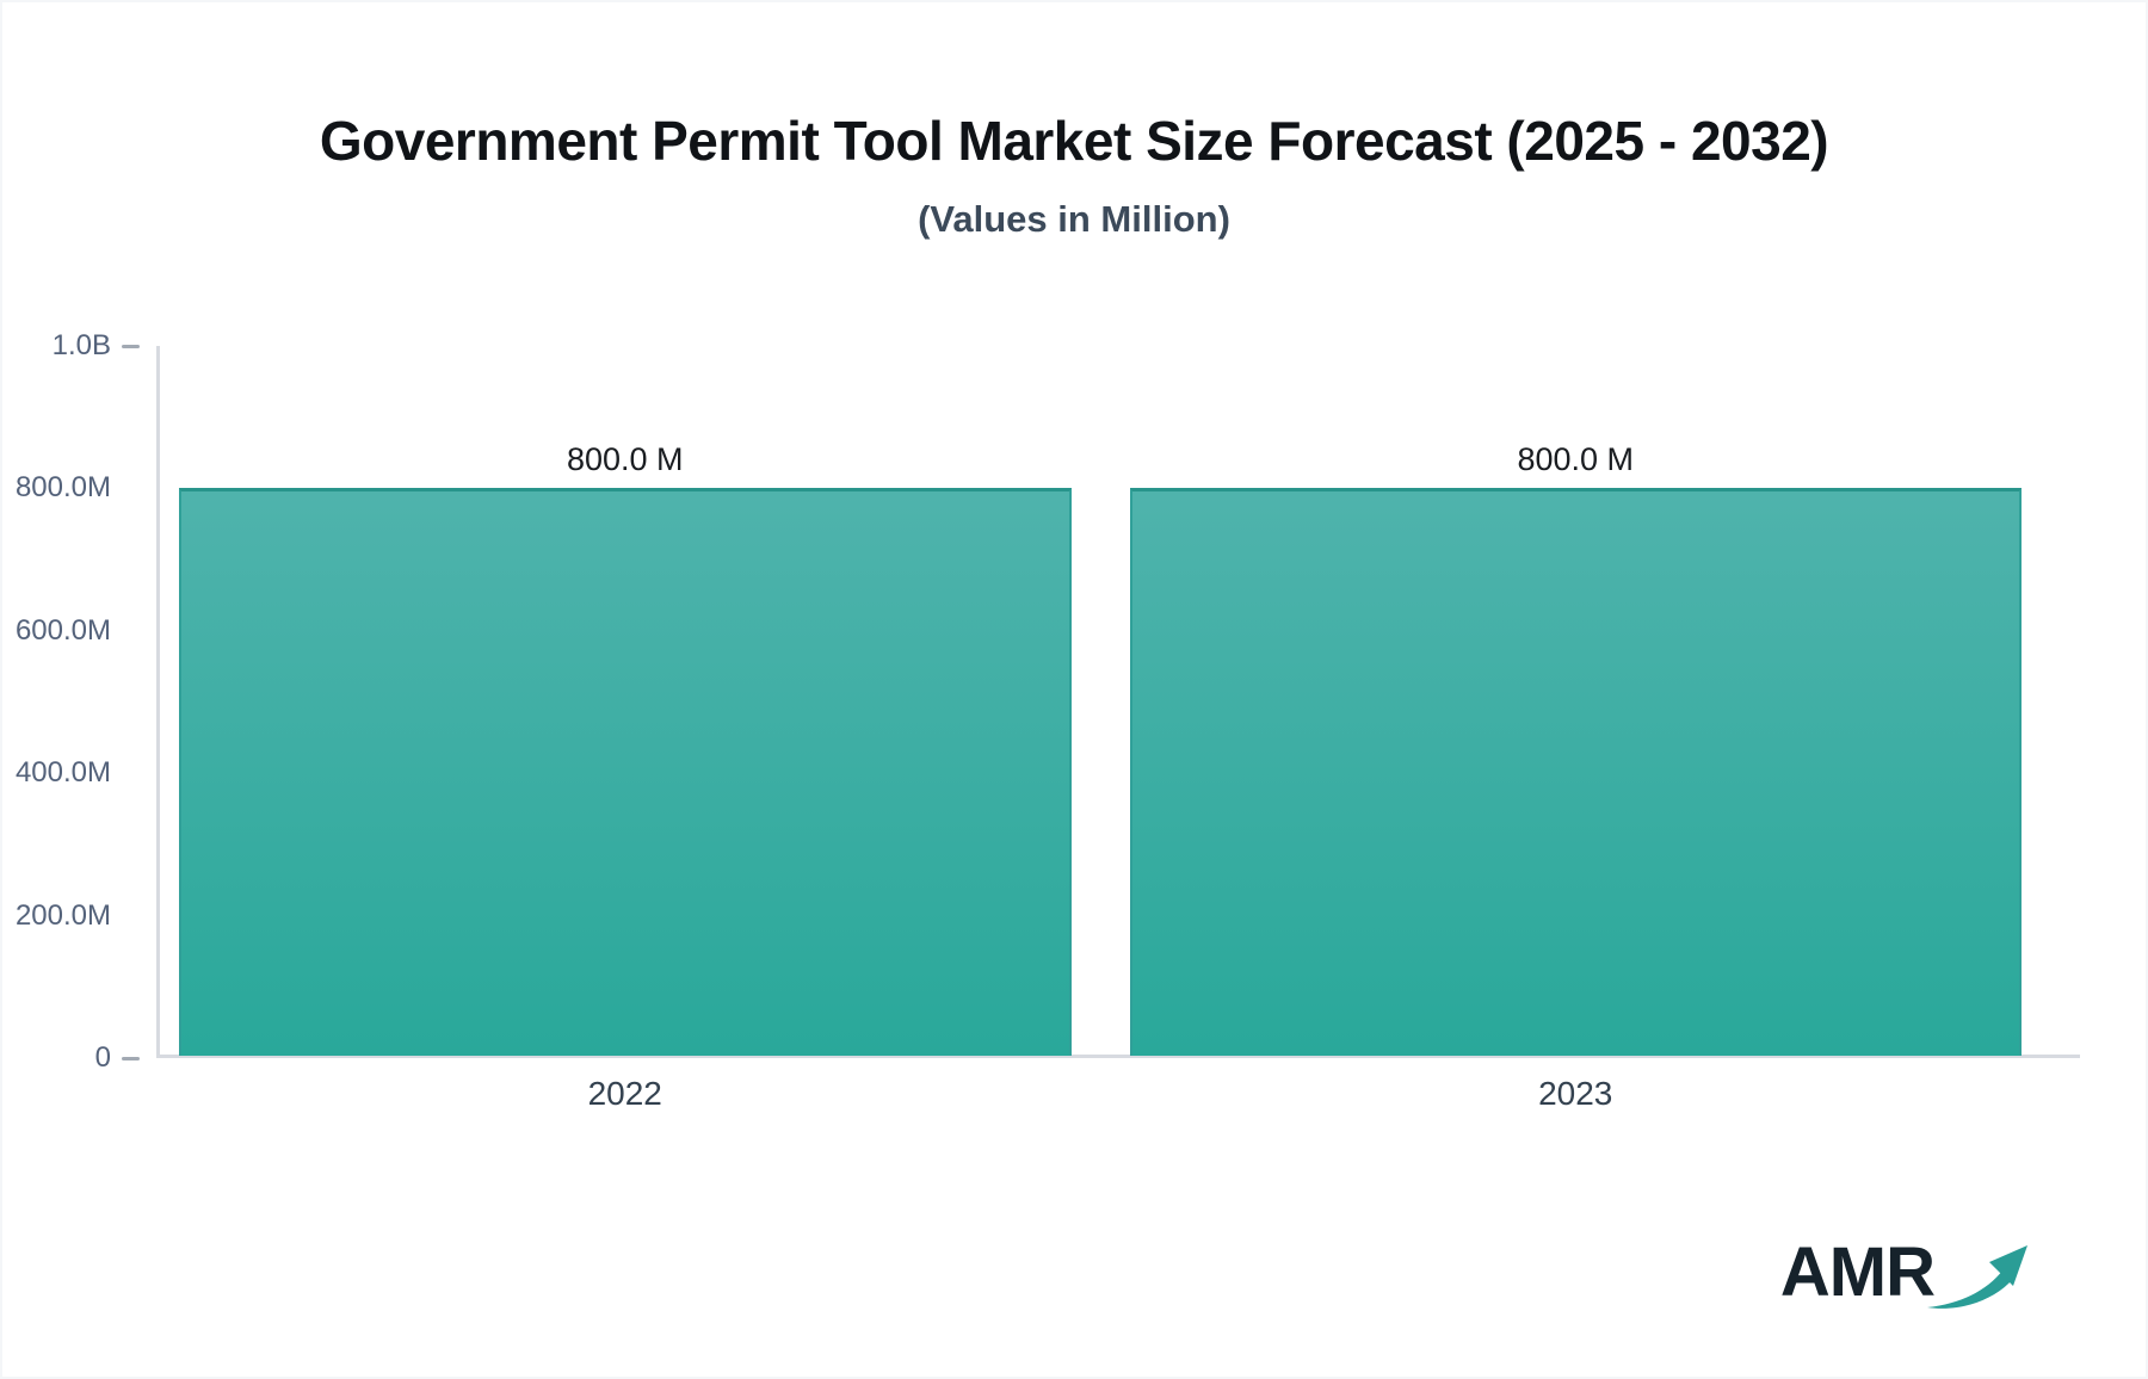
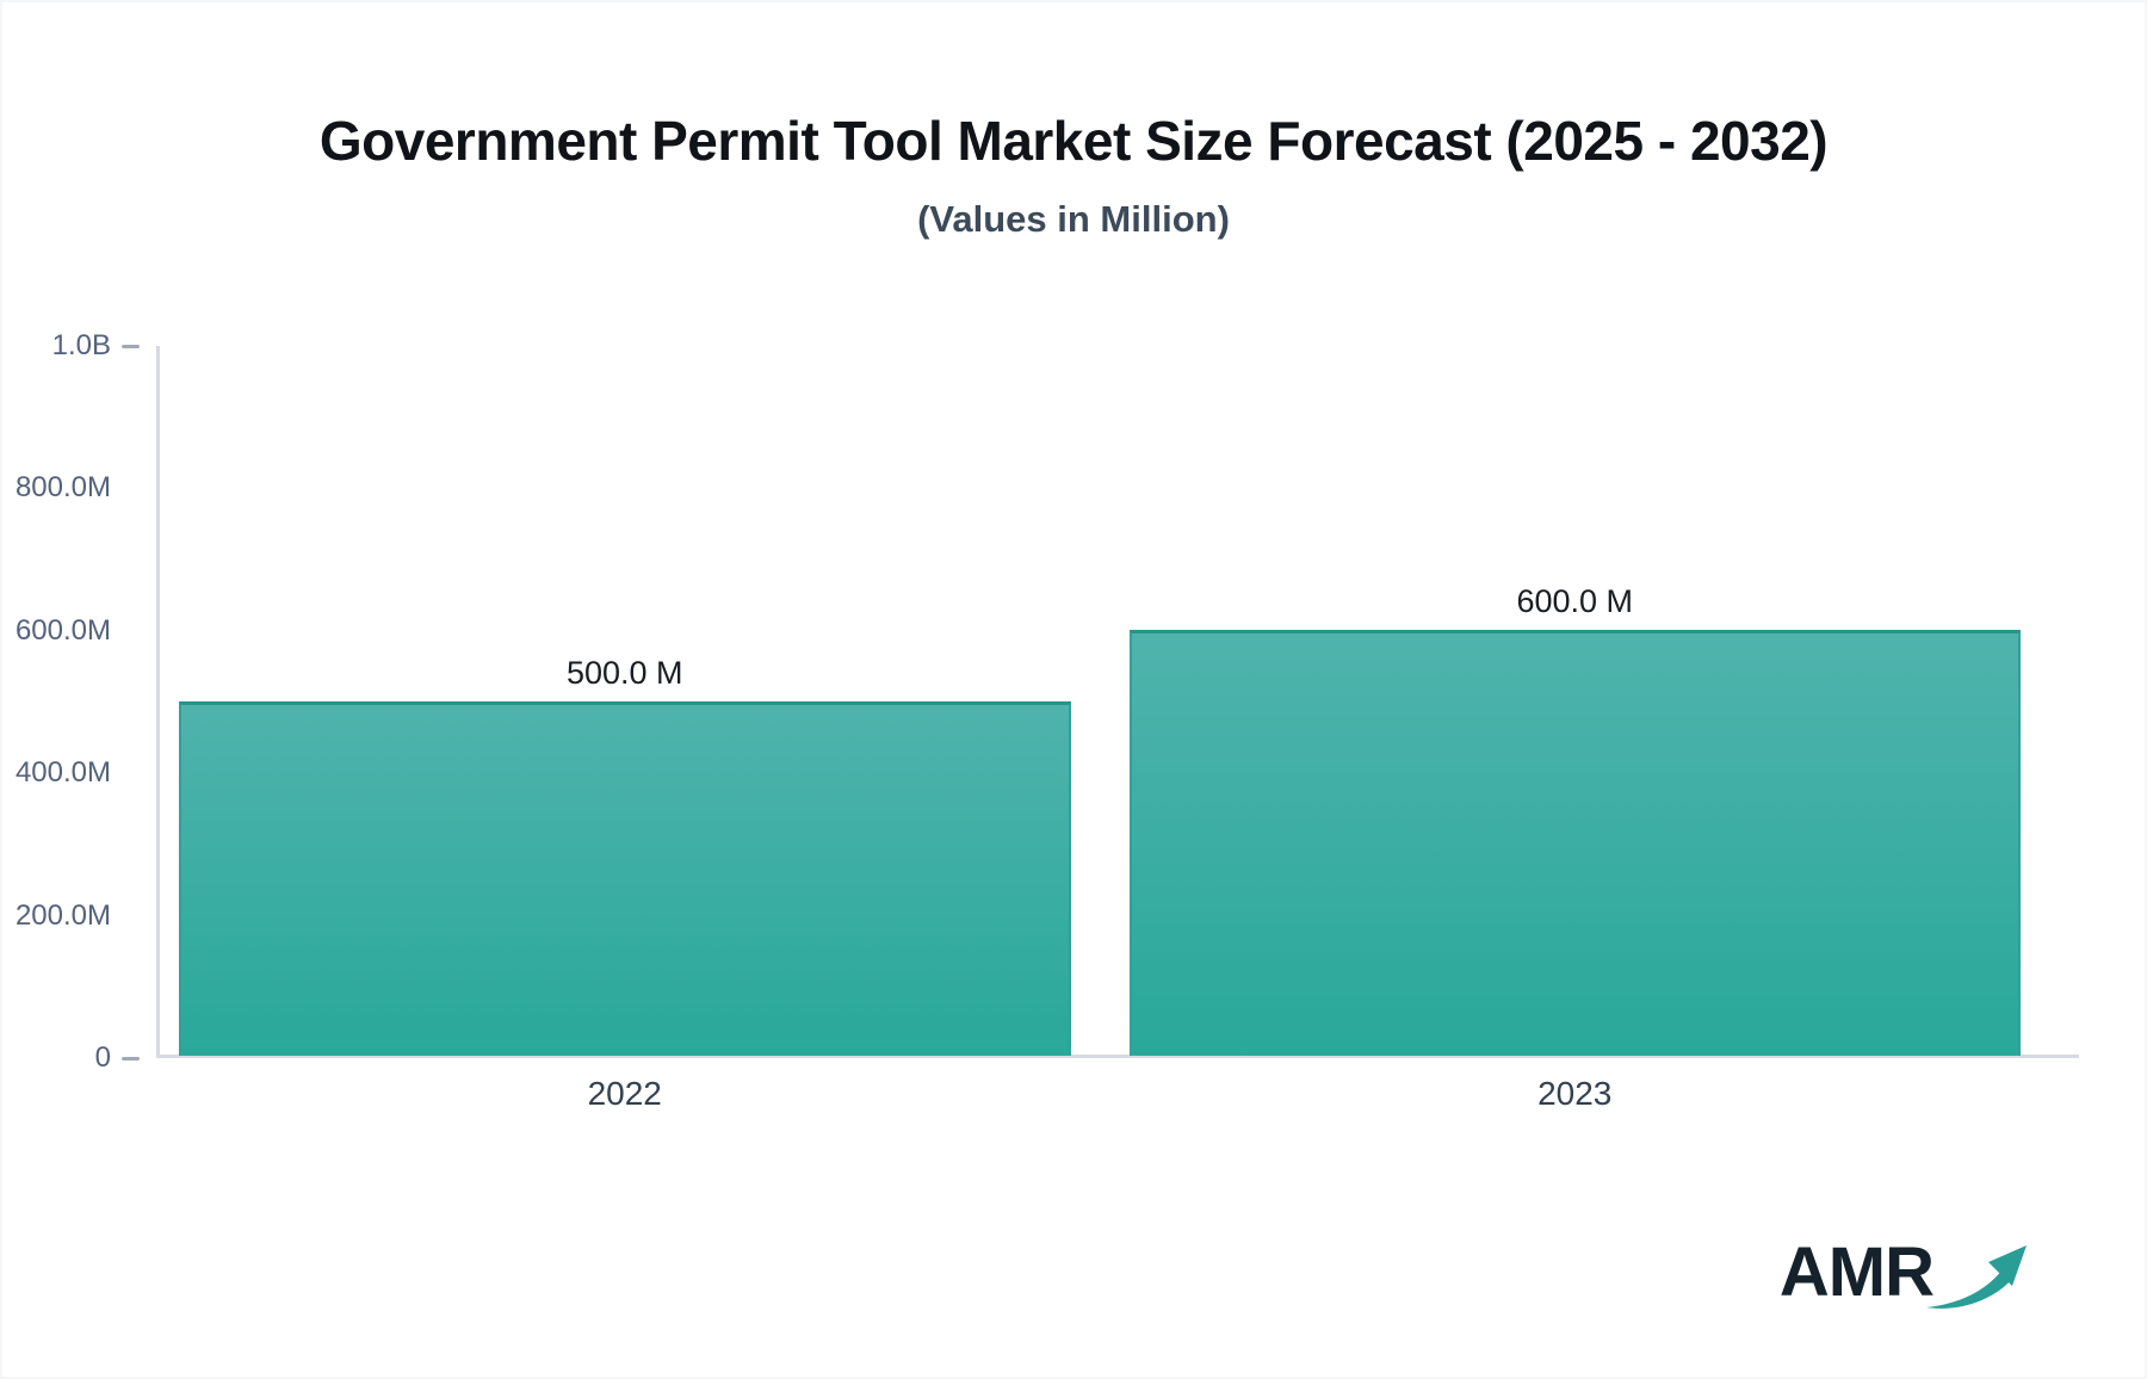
2022: 800.0 -> 500.0
2023: 800.0 -> 600.0
